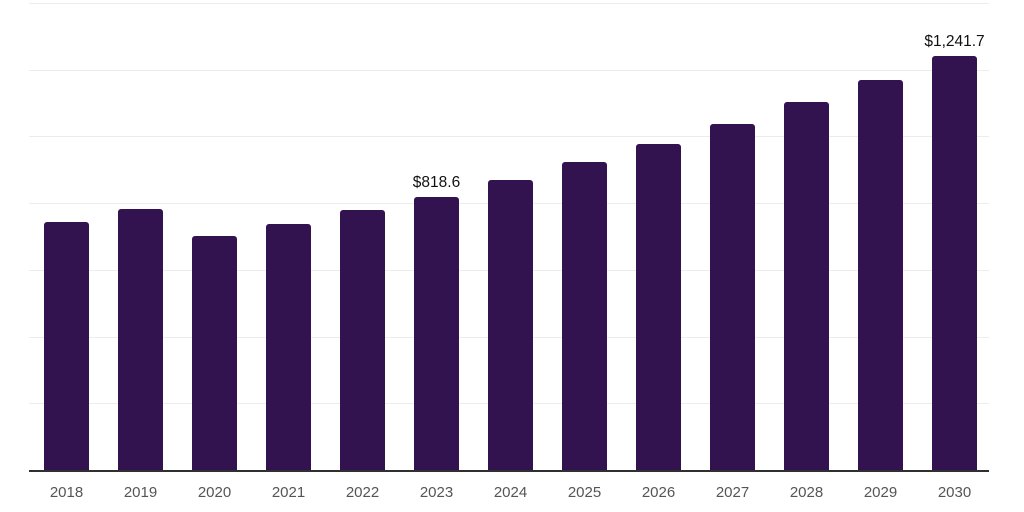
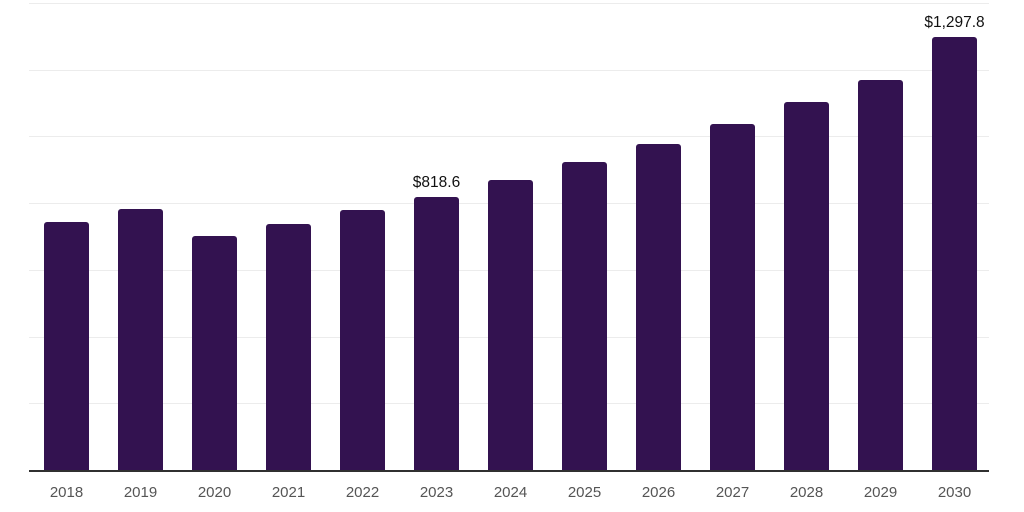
2030: $1,241.7 -> $1,297.8
